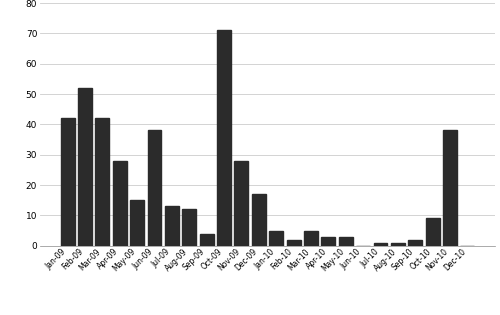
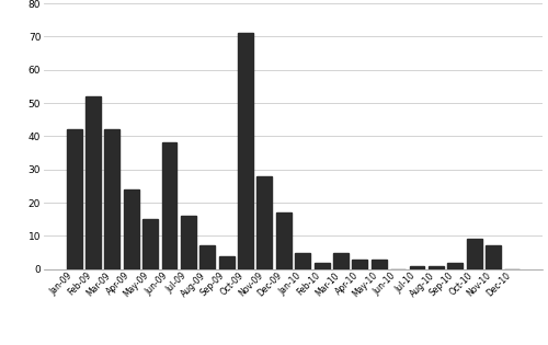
Apr-09: 28 -> 24
Jul-09: 13 -> 16
Aug-09: 12 -> 7
Nov-10: 38 -> 7
